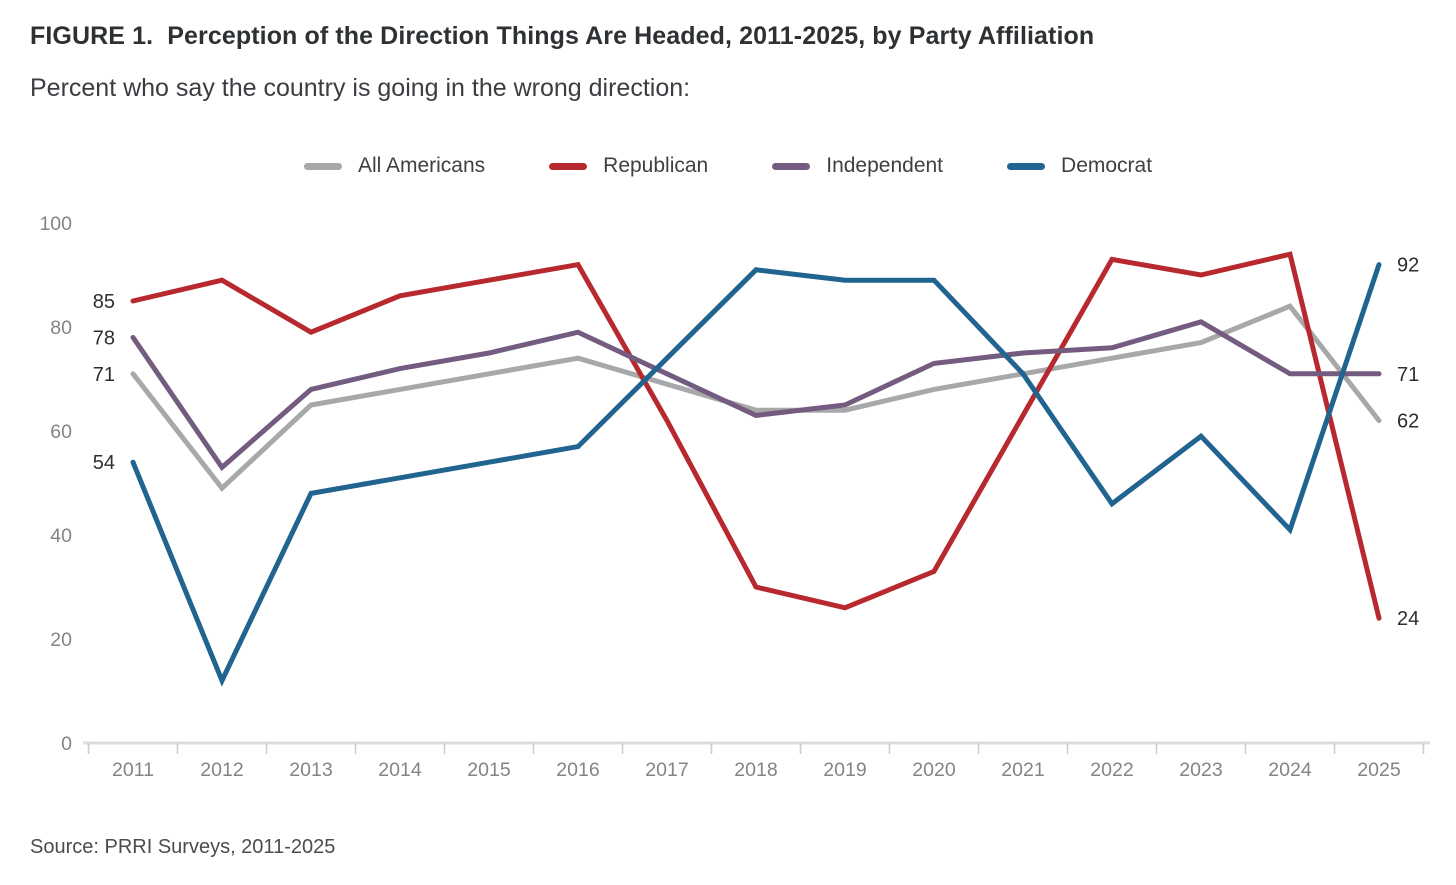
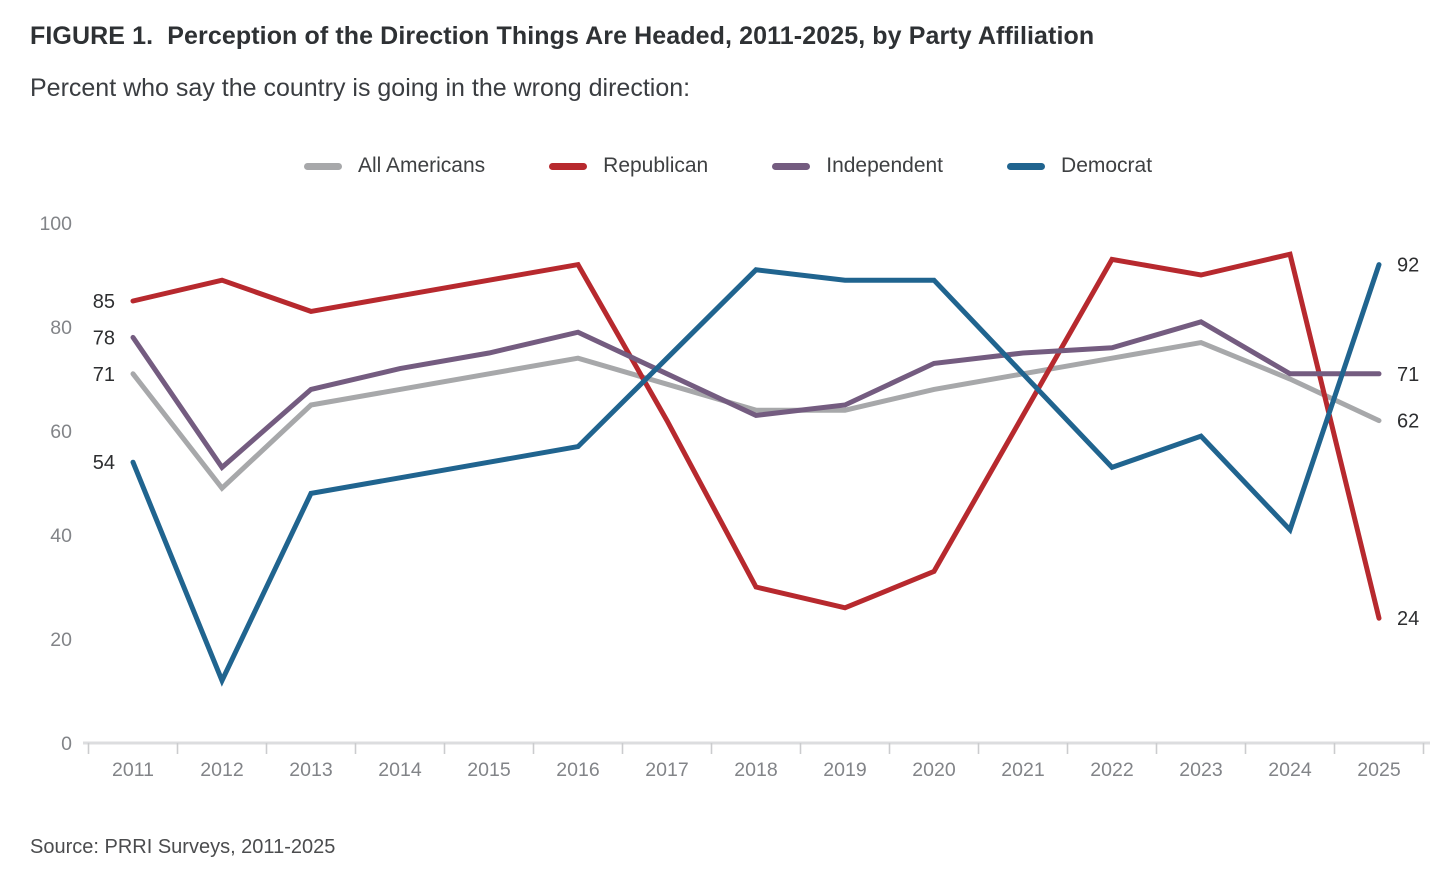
Republican/2013: 79 -> 83
Democrat/2022: 46 -> 53
All Americans/2024: 84 -> 70
